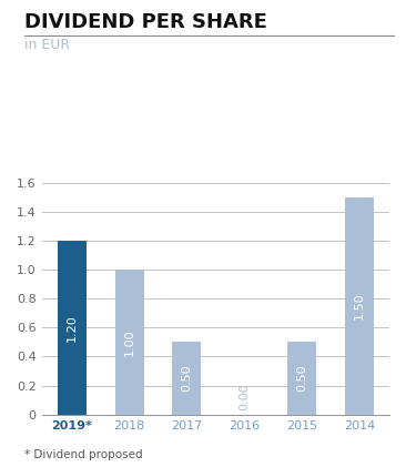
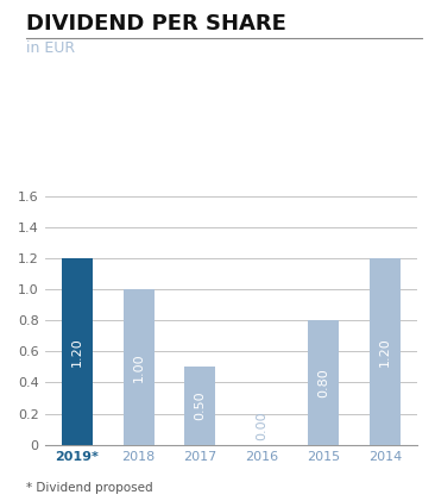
2015: 0.50 -> 0.80
2014: 1.50 -> 1.20
